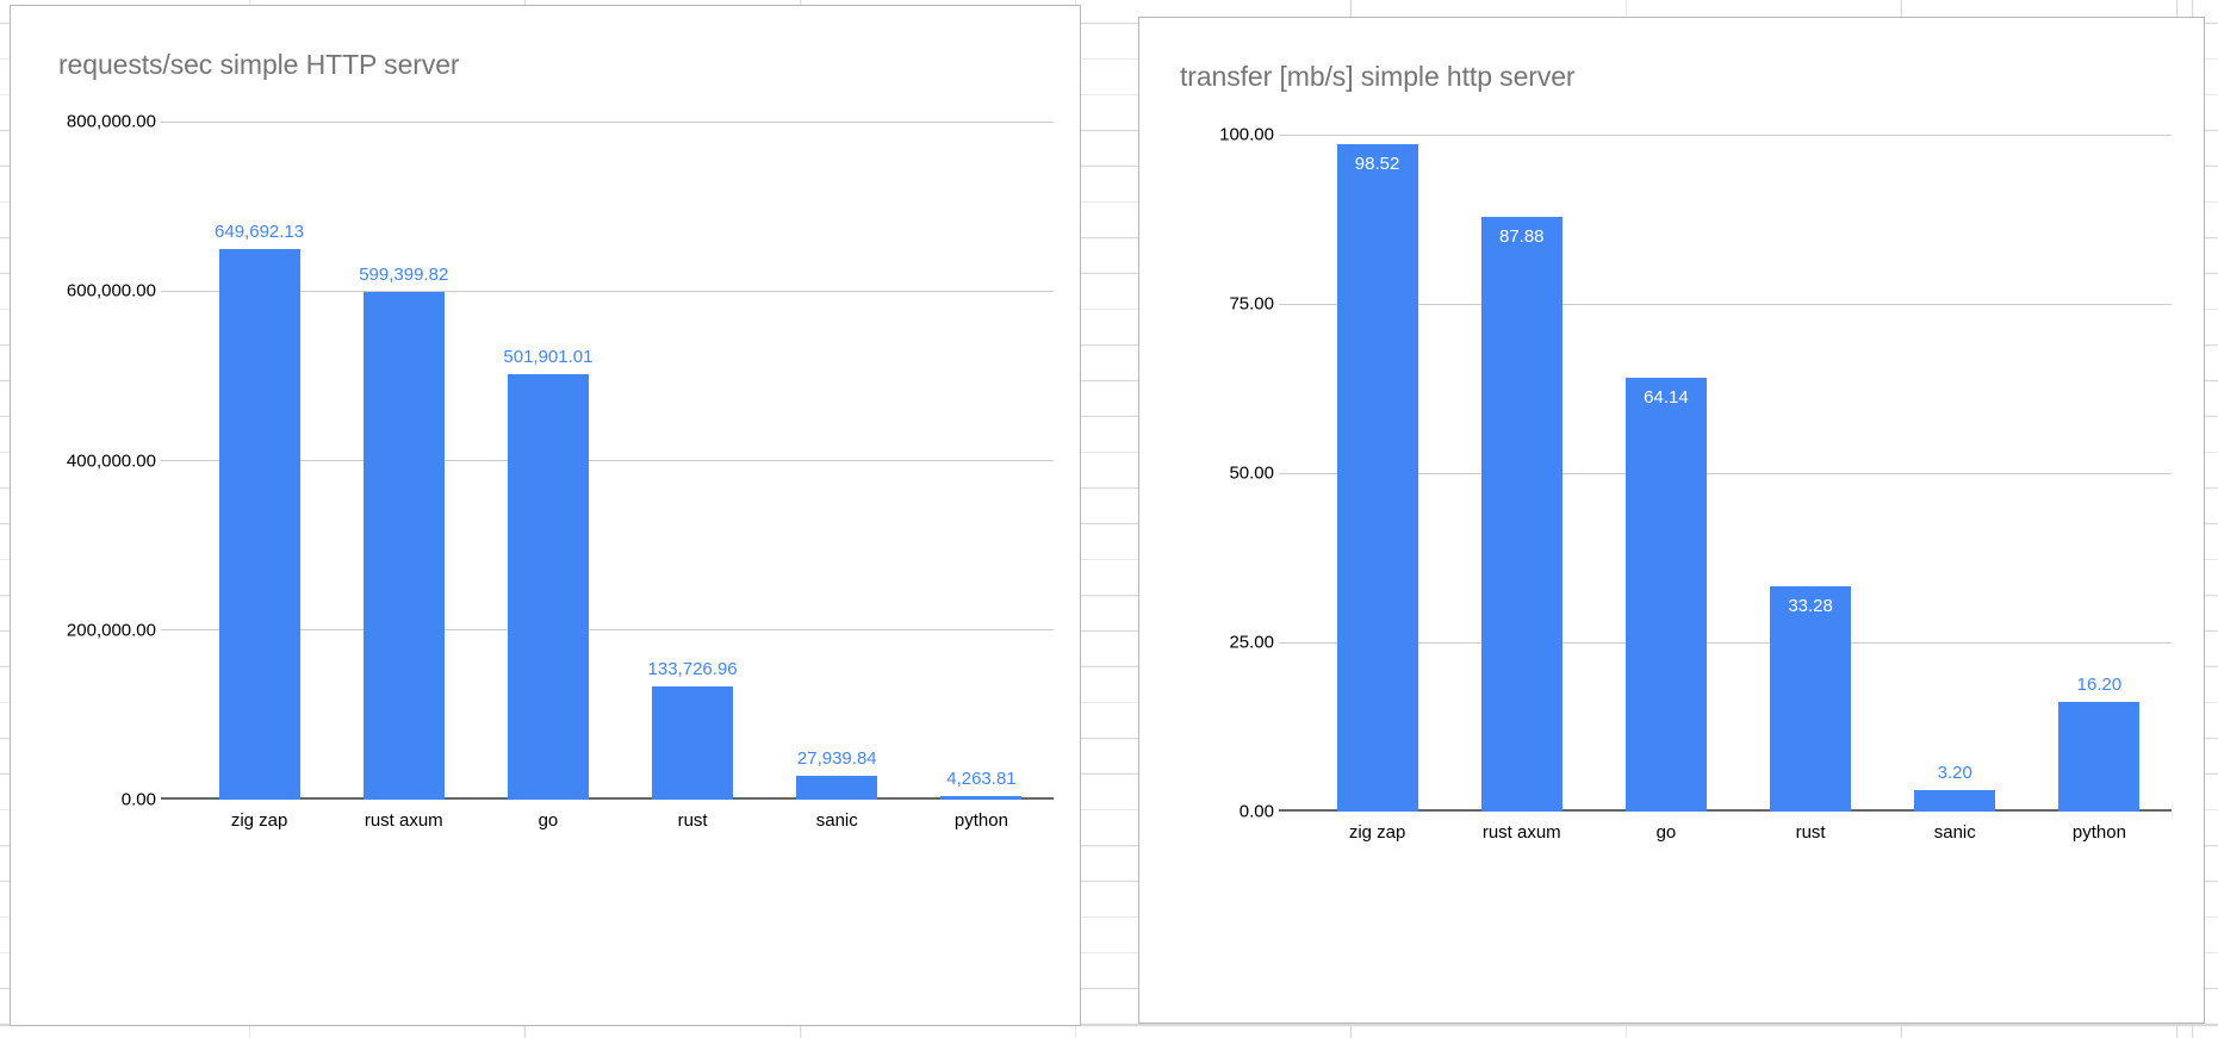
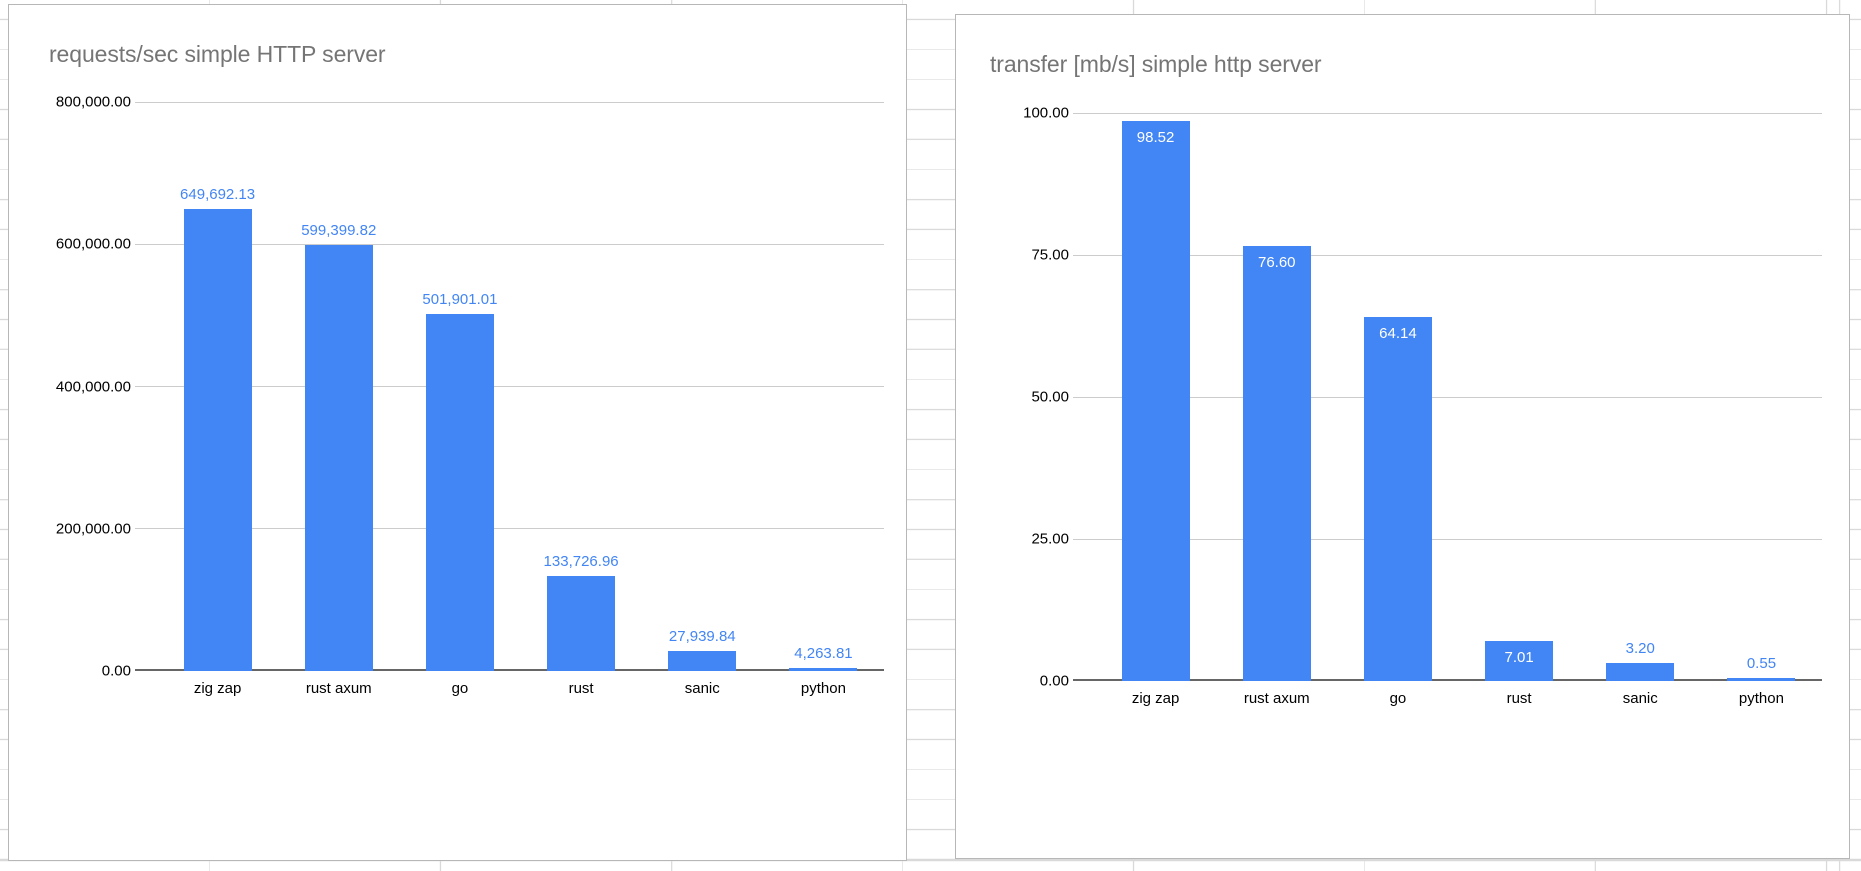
transfer [mb/s] simple http server/rust axum: 87.88 -> 76.60
transfer [mb/s] simple http server/rust: 33.28 -> 7.01
transfer [mb/s] simple http server/python: 16.20 -> 0.55
